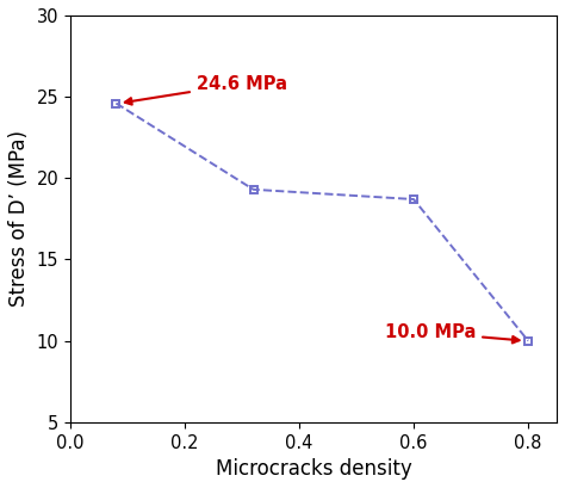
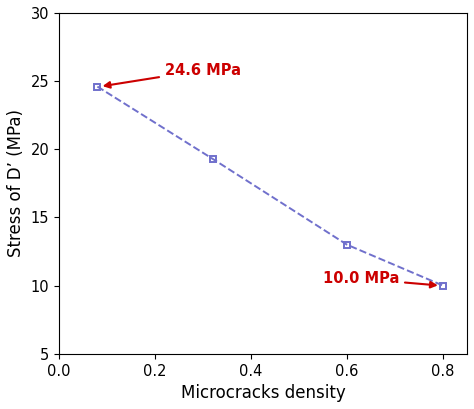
0.6: 18.7 -> 13.0
